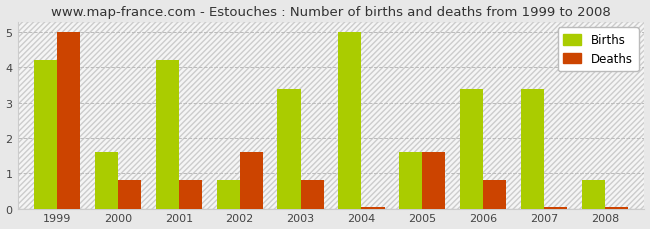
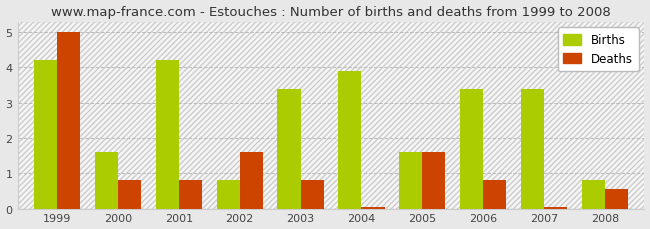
Births/2004: 5.0 -> 3.9
Deaths/2008: 0.05 -> 0.55
